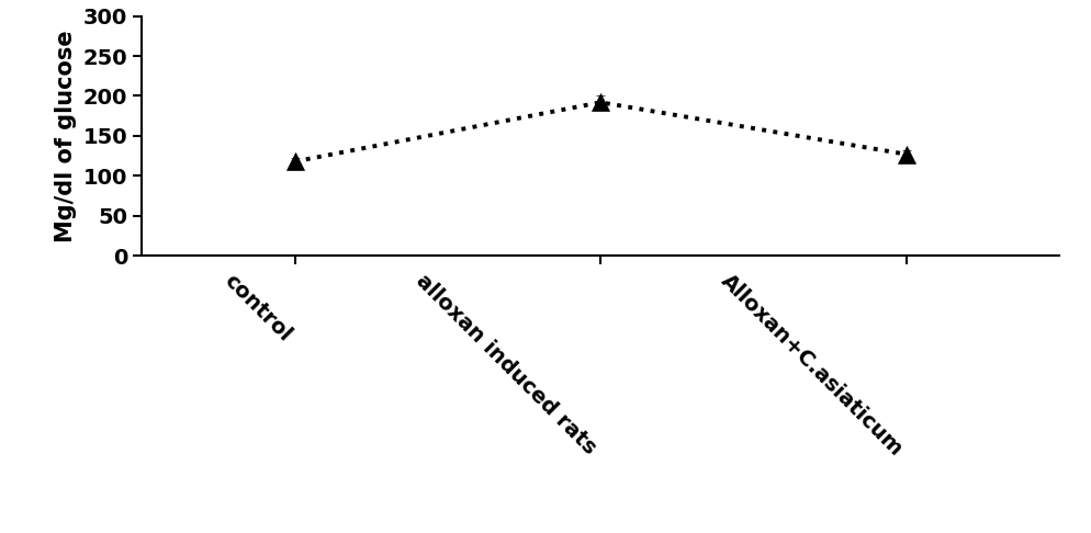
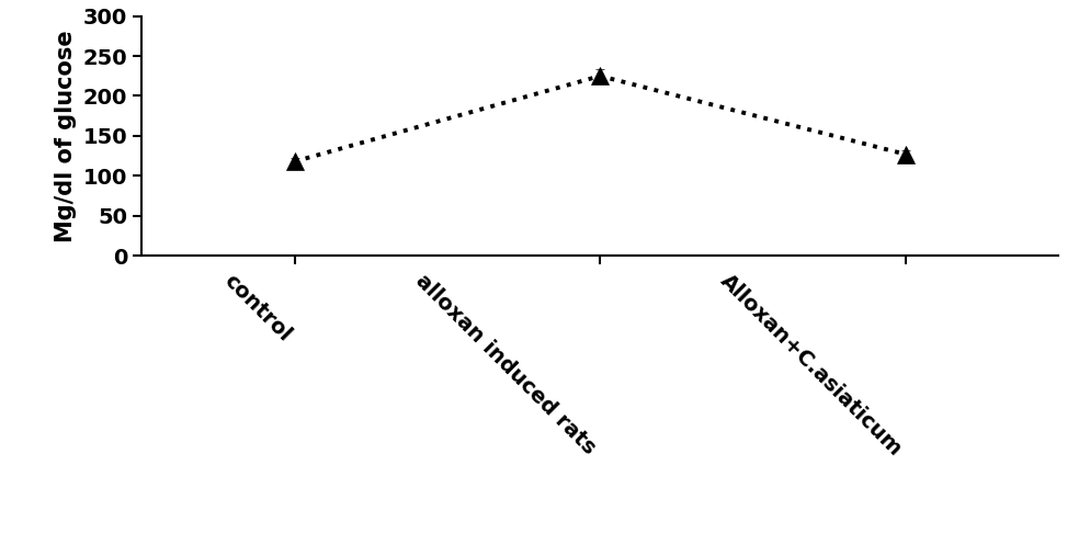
alloxan induced rats: 192 -> 225
